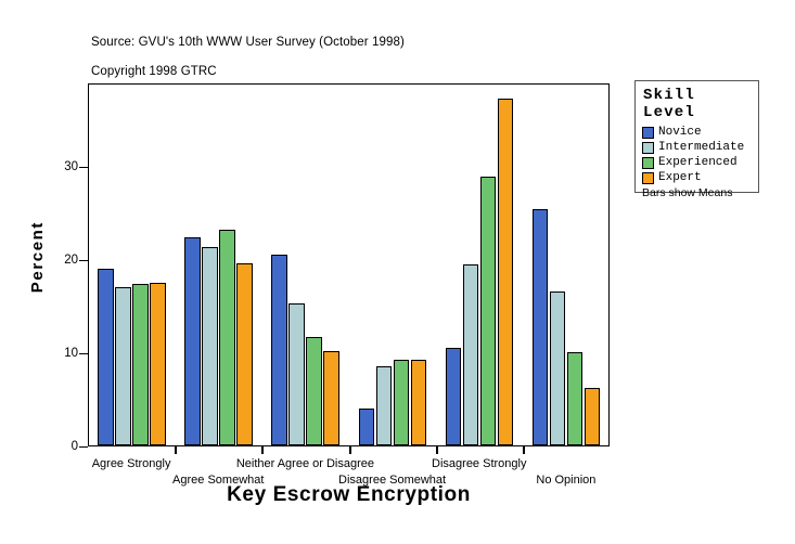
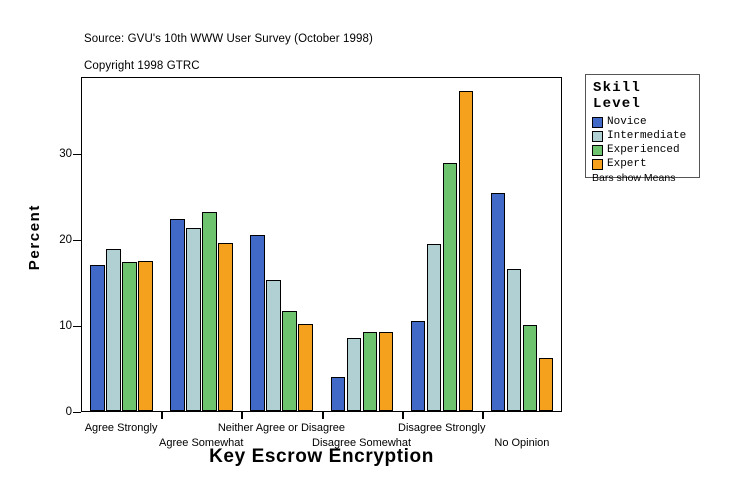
Novice/Agree Strongly: 19 -> 17
Intermediate/Agree Strongly: 17 -> 19
